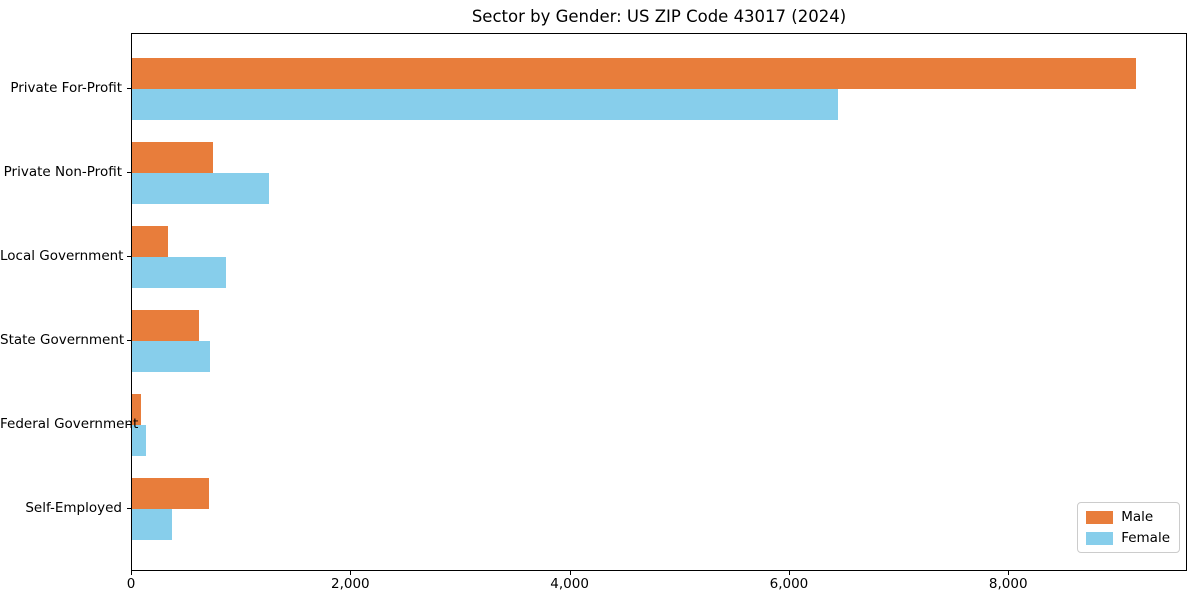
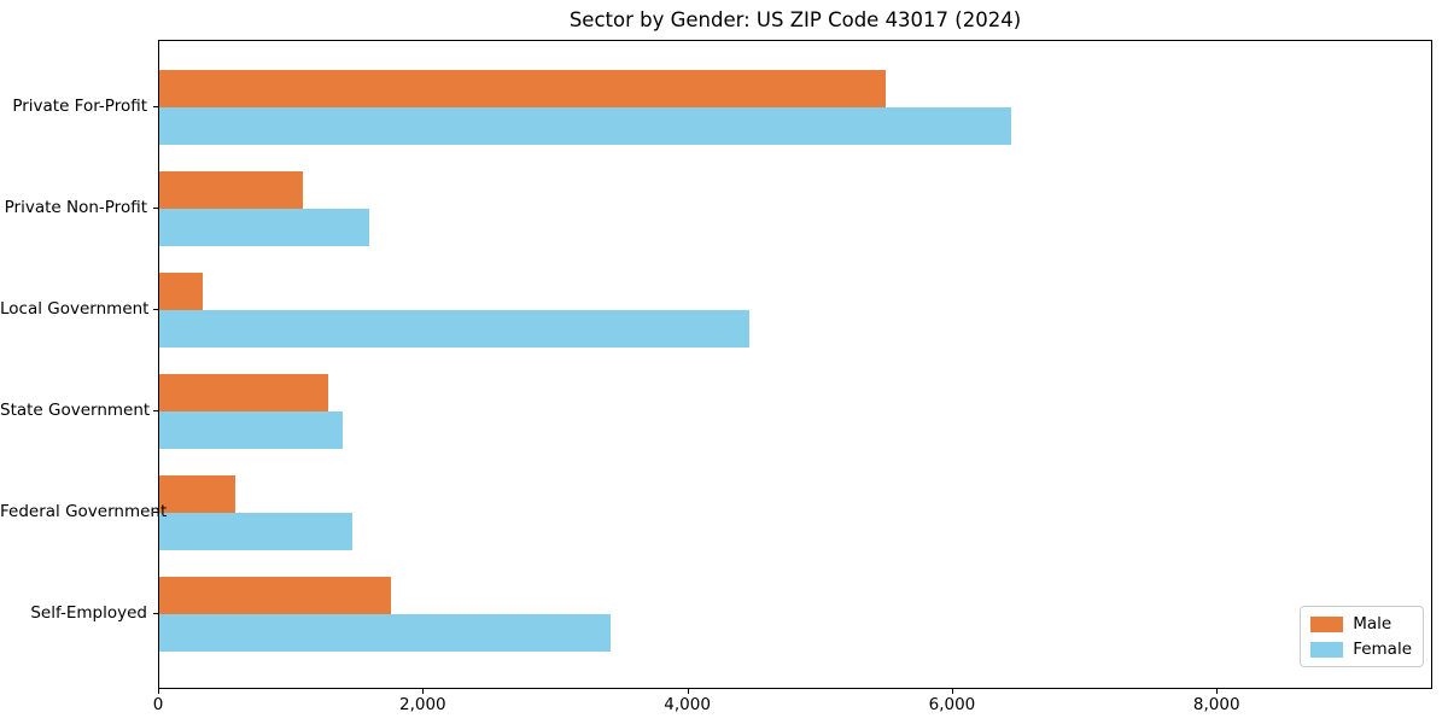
Male/Private For-Profit: 9170 -> 5500
Male/Private Non-Profit: 740 -> 1090
Female/Private Non-Profit: 1250 -> 1590
Female/Local Government: 860 -> 4470
Male/State Government: 610 -> 1280
Female/State Government: 710 -> 1390
Male/Federal Government: 80 -> 580
Female/Federal Government: 130 -> 1460
Male/Self-Employed: 700 -> 1750
Female/Self-Employed: 370 -> 3420
